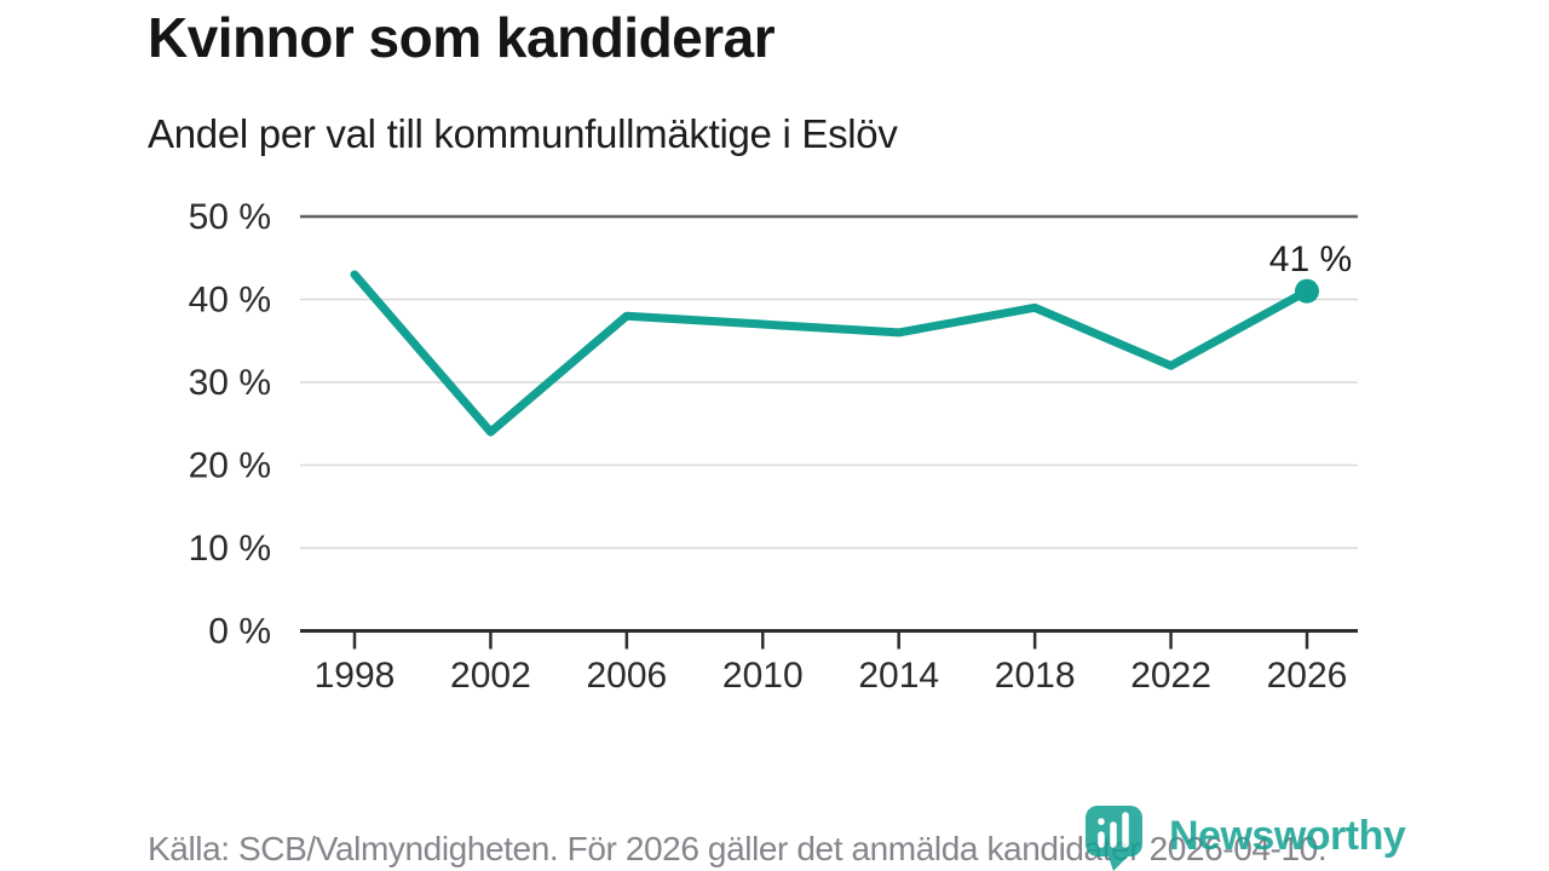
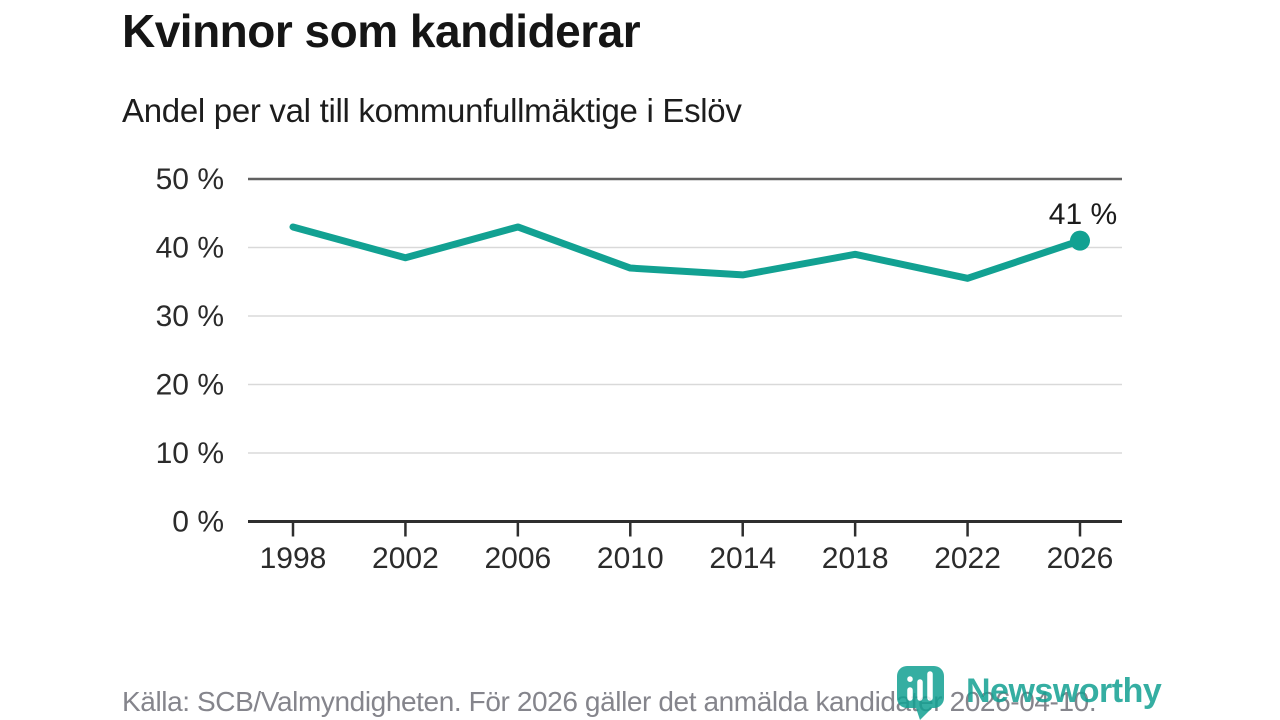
2002: 24% -> 38%
2006: 38% -> 43%
2022: 32% -> 36%
